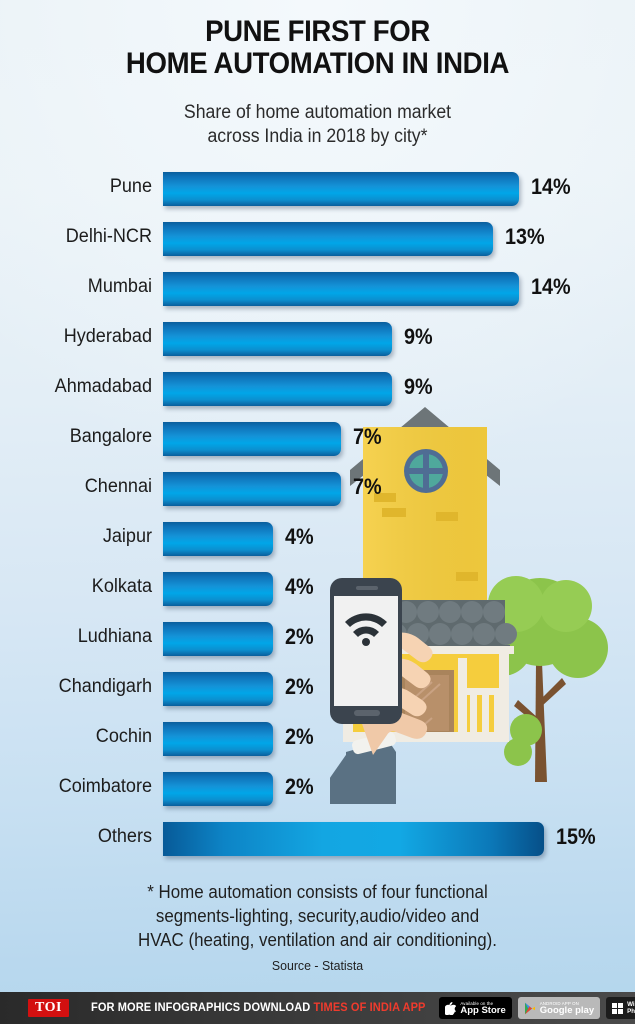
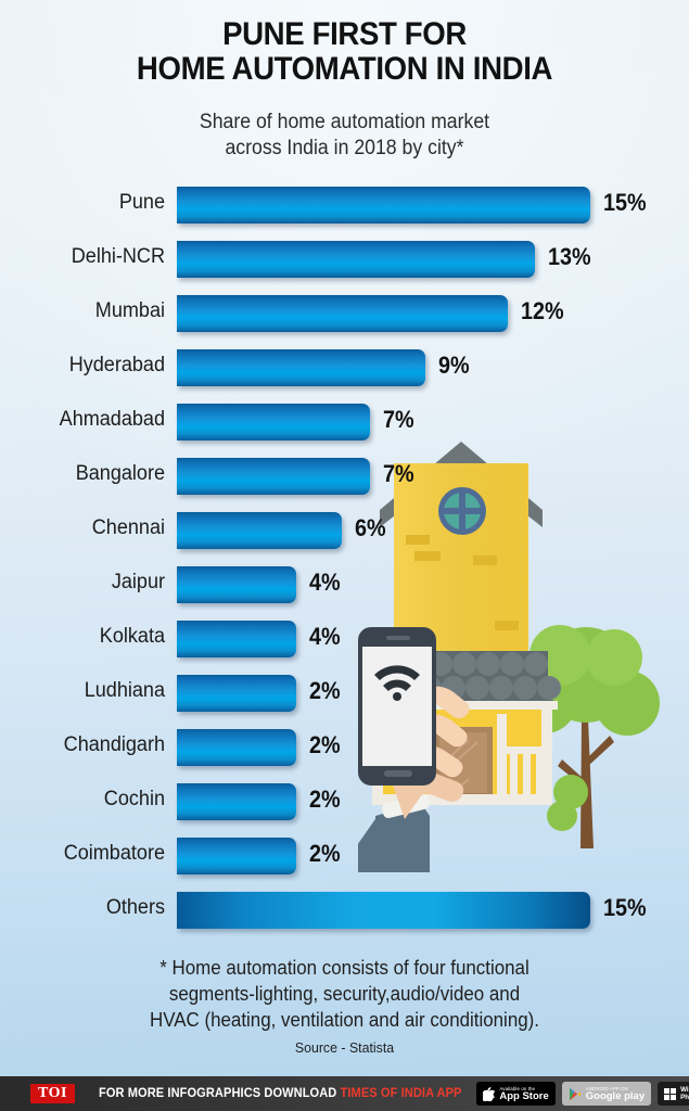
Pune: 14% -> 15%
Mumbai: 14% -> 12%
Ahmadabad: 9% -> 7%
Chennai: 7% -> 6%
